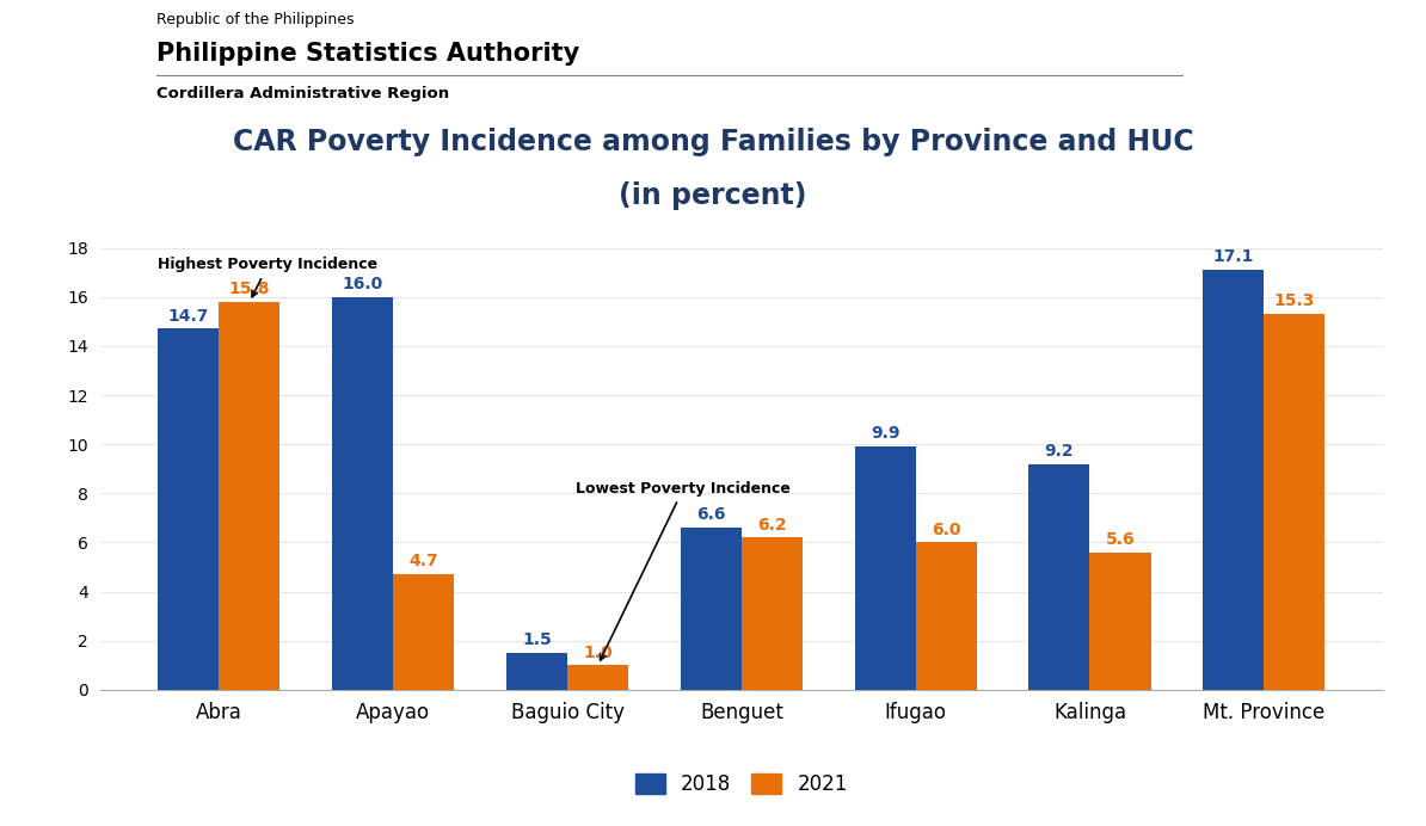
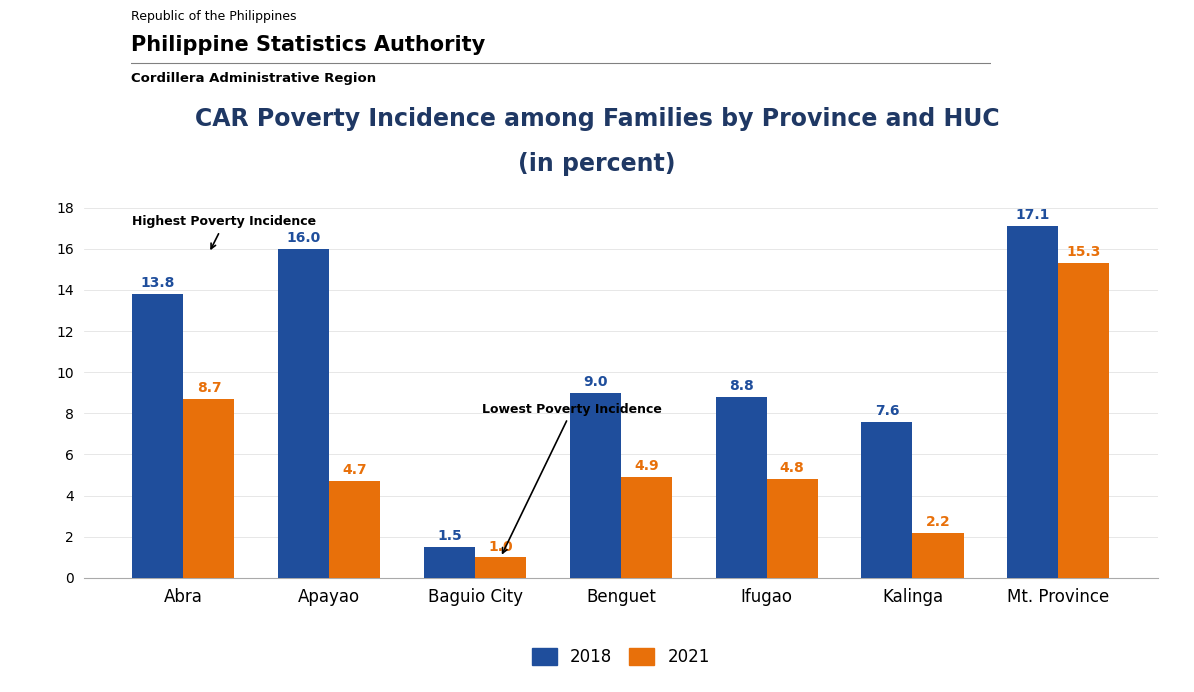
2018/Abra: 14.7 -> 13.8
2021/Abra: 15.8 -> 8.7
2018/Benguet: 6.6 -> 9.0
2021/Benguet: 6.2 -> 4.9
2018/Ifugao: 9.9 -> 8.8
2021/Ifugao: 6.0 -> 4.8
2018/Kalinga: 9.2 -> 7.6
2021/Kalinga: 5.6 -> 2.2
